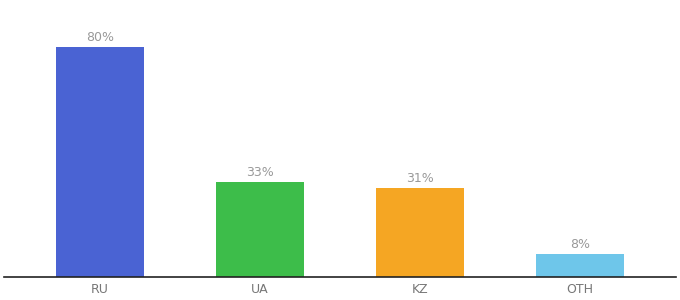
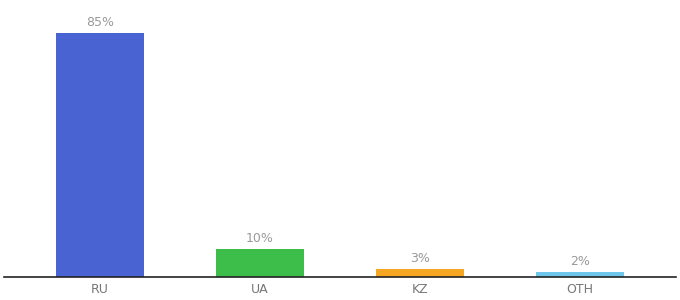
RU: 80% -> 85%
UA: 33% -> 10%
KZ: 31% -> 3%
OTH: 8% -> 2%
